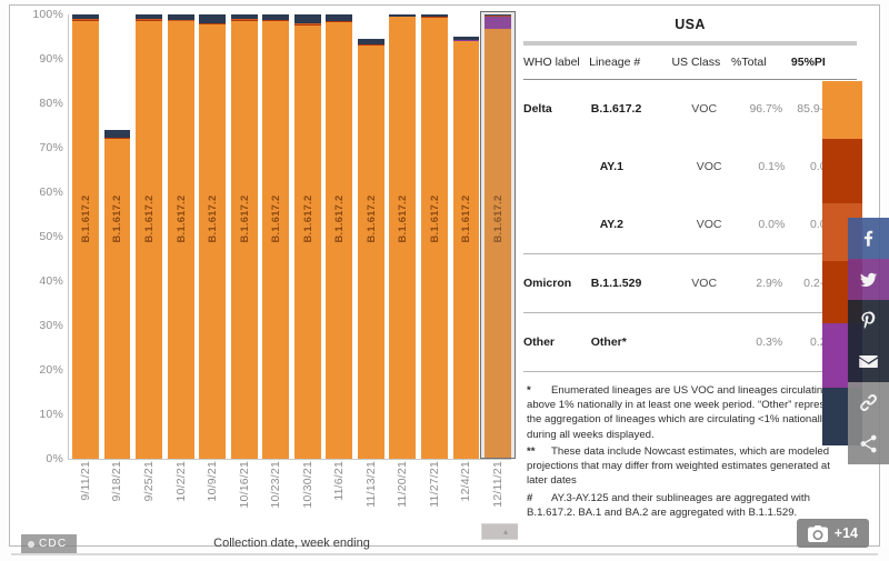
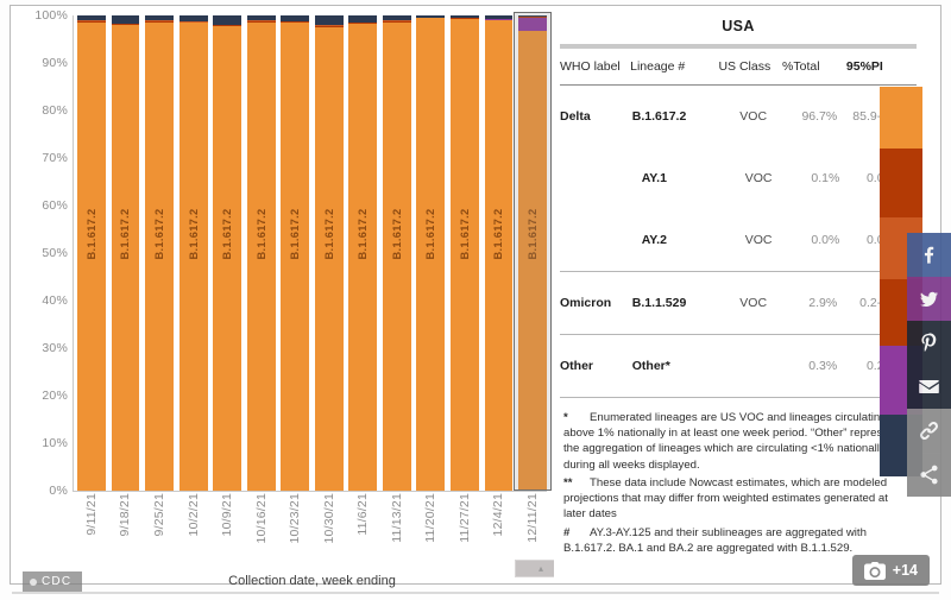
B.1.617.2/9/18/21: 72% -> 98%
B.1.617.2/11/13/21: 93% -> 99%
B.1.617.2/12/4/21: 94% -> 99%
